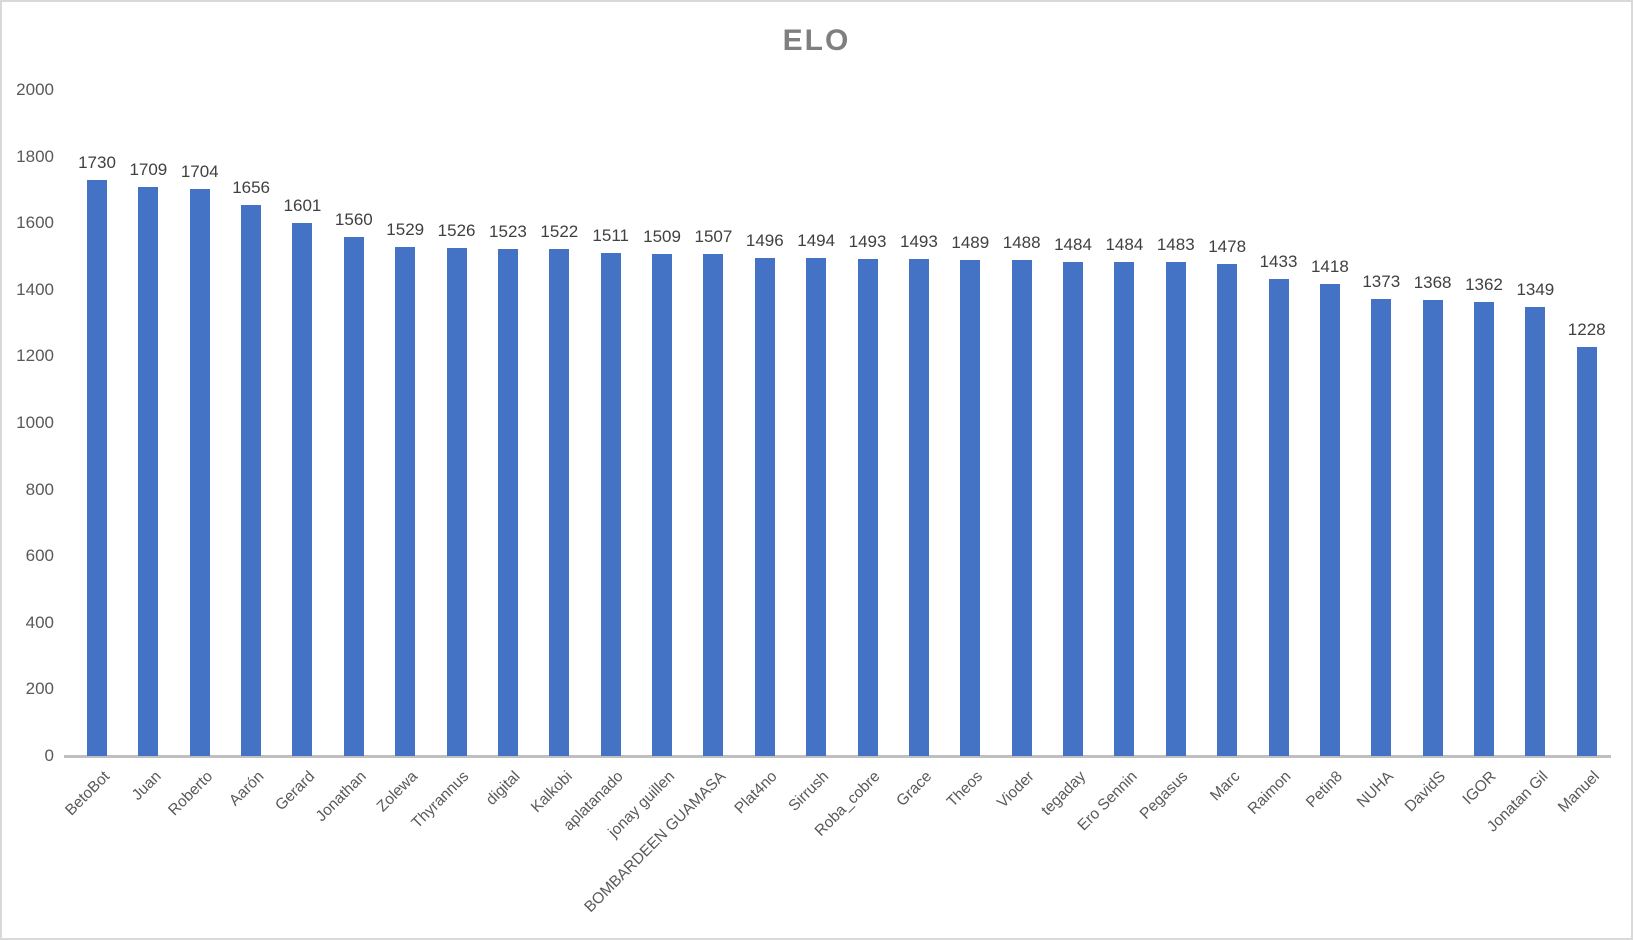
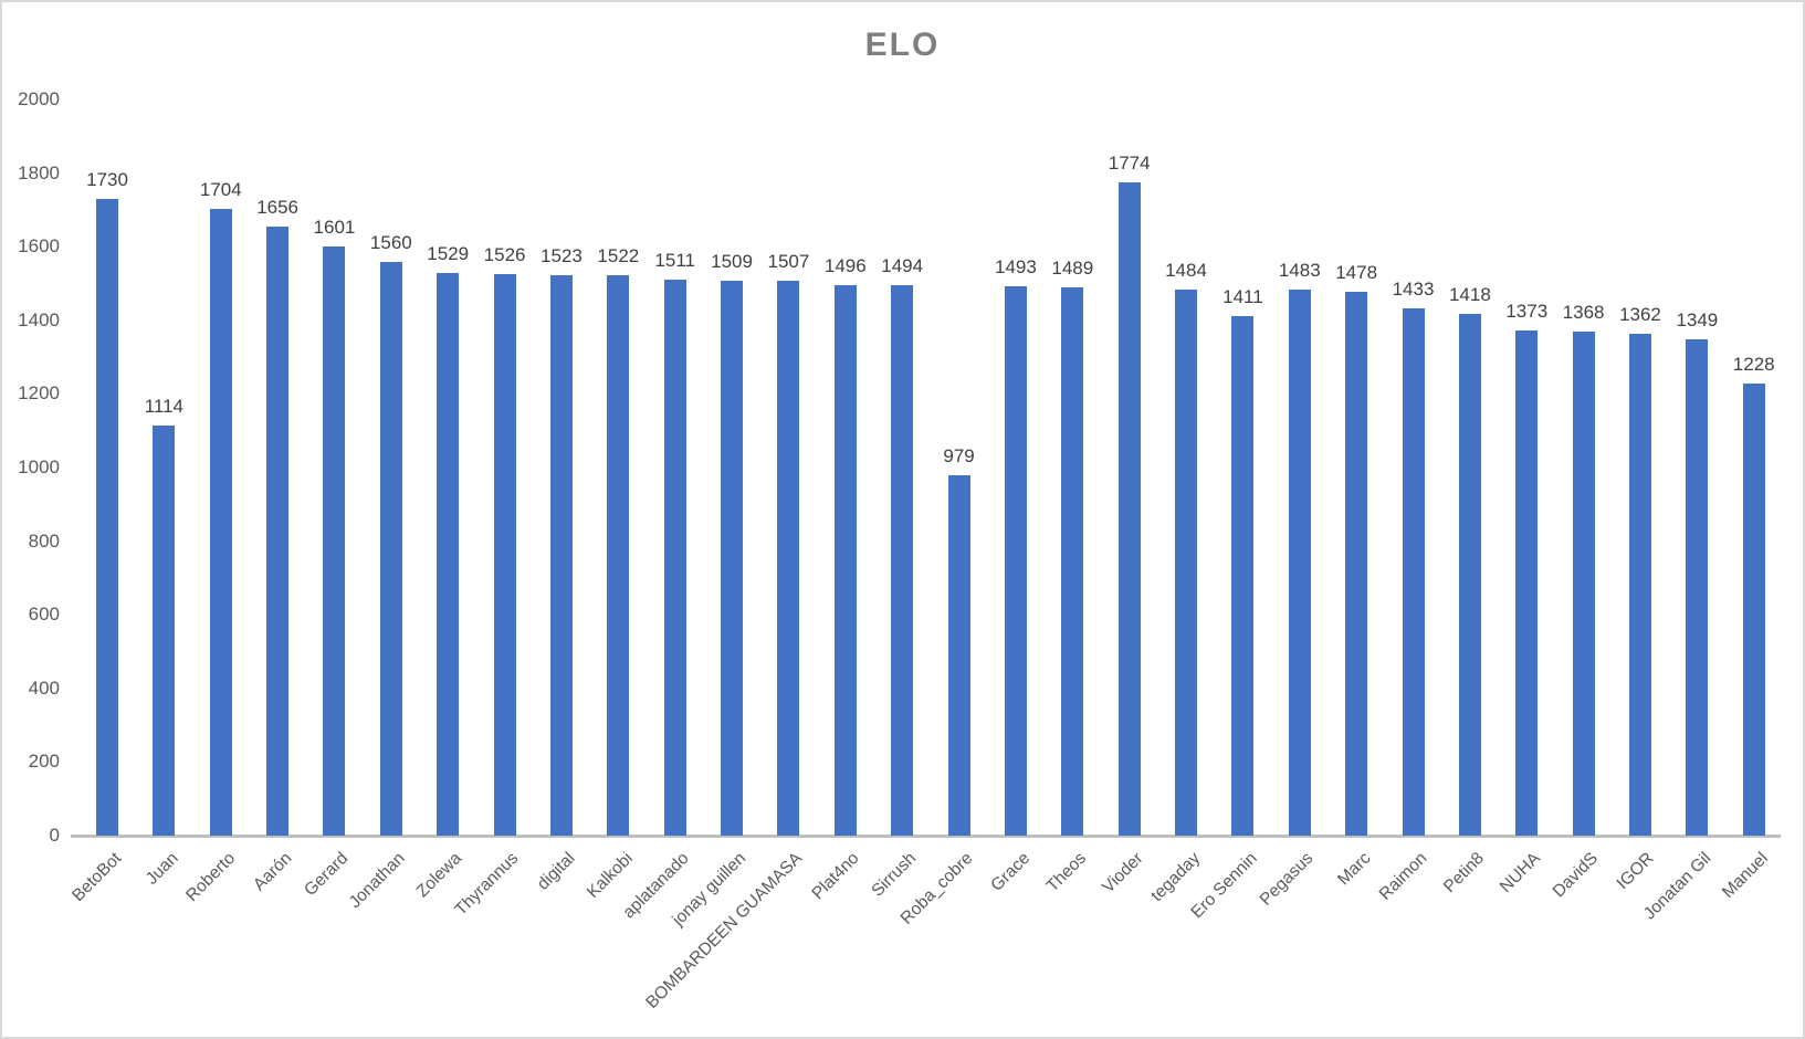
Juan: 1709 -> 1114
Roba_cobre: 1493 -> 979
Vioder: 1488 -> 1774
Ero Sennin: 1484 -> 1411
